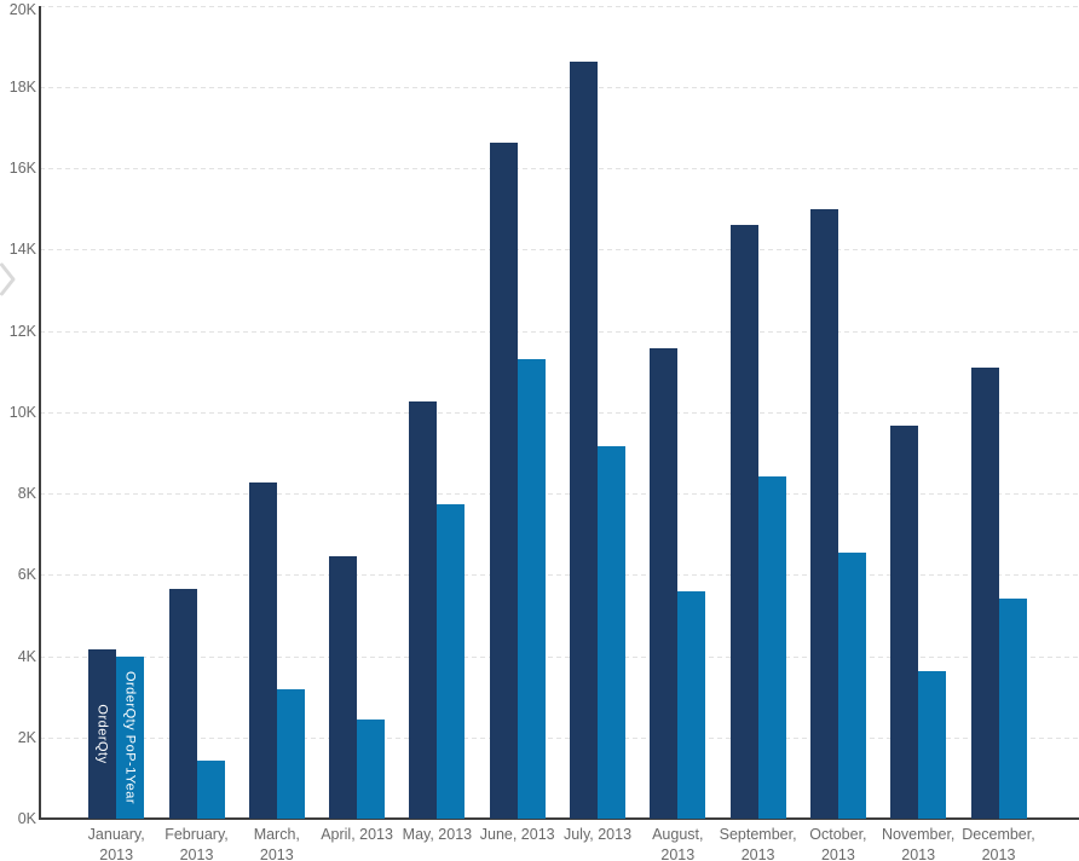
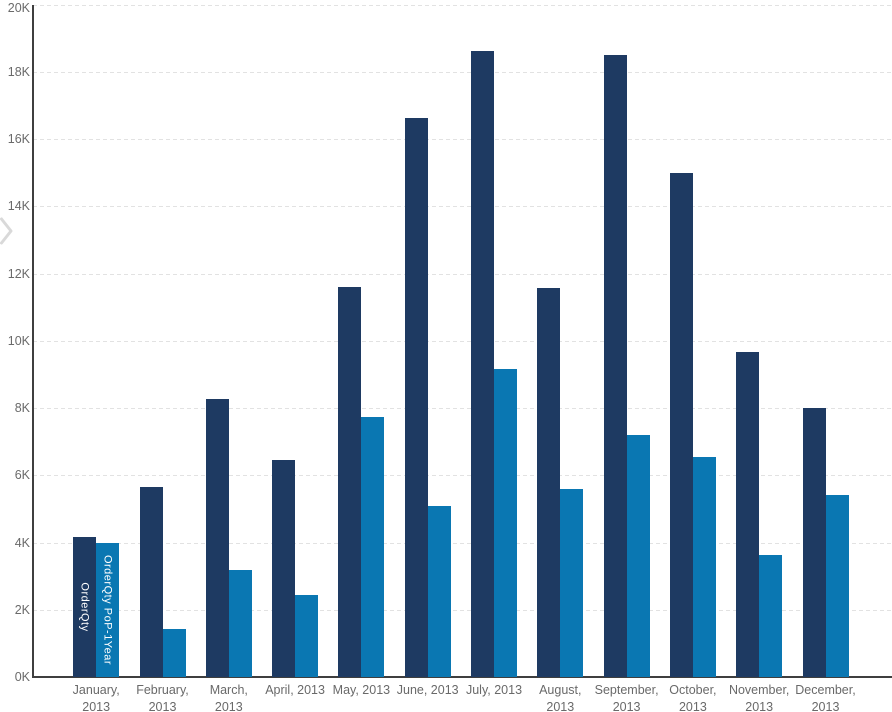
OrderQty/May, 2013: 10.2K -> 11.6K
OrderQty PoP-1Year/June, 2013: 11.3K -> 5.1K
OrderQty/September, 2013: 14.6K -> 18.5K
OrderQty PoP-1Year/September, 2013: 8.4K -> 7.2K
OrderQty/December, 2013: 11.1K -> 8.0K
